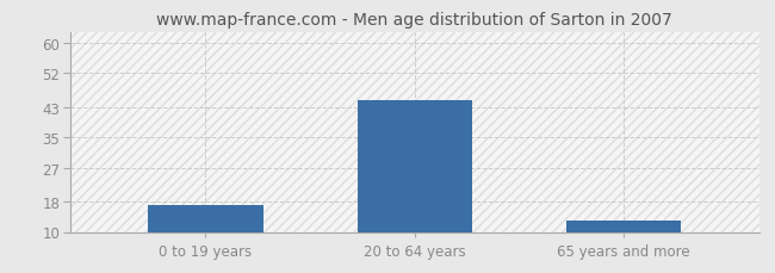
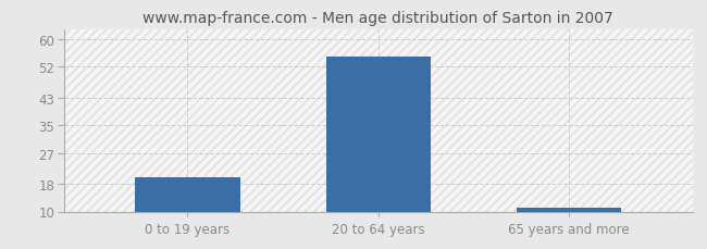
0 to 19 years: 17 -> 20
20 to 64 years: 45 -> 55
65 years and more: 13 -> 11
